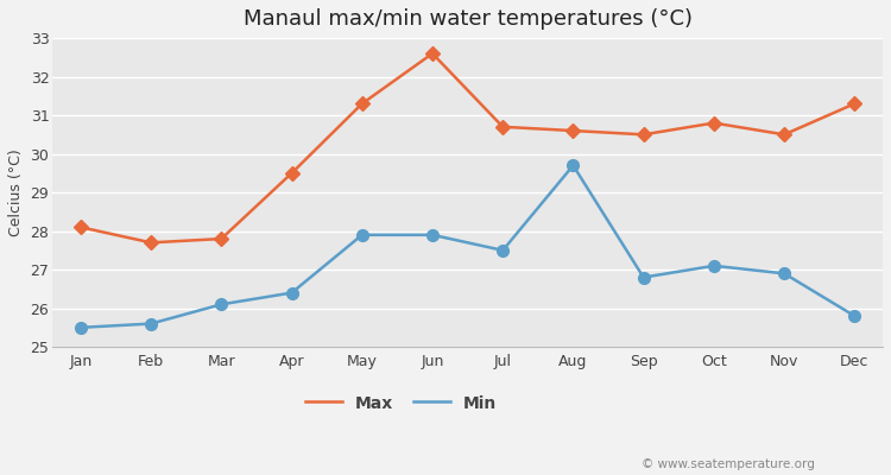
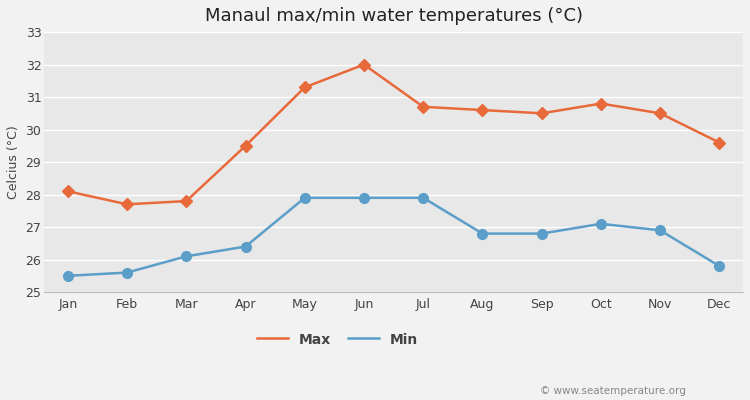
Max/Jun: 32.6 -> 32.0
Min/Jul: 27.5 -> 27.9
Min/Aug: 29.7 -> 26.8
Max/Dec: 31.3 -> 29.6
